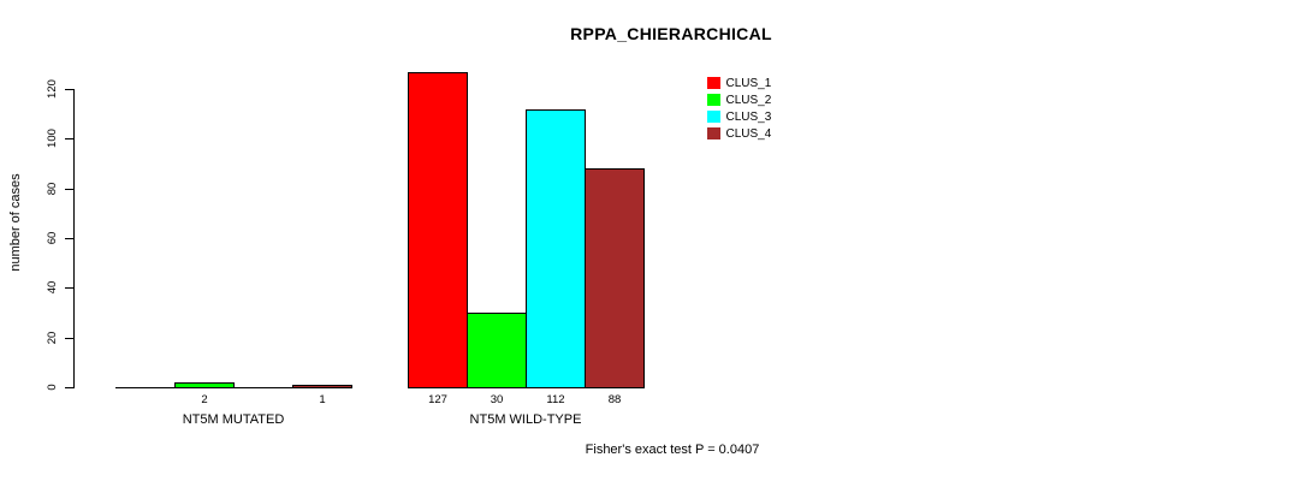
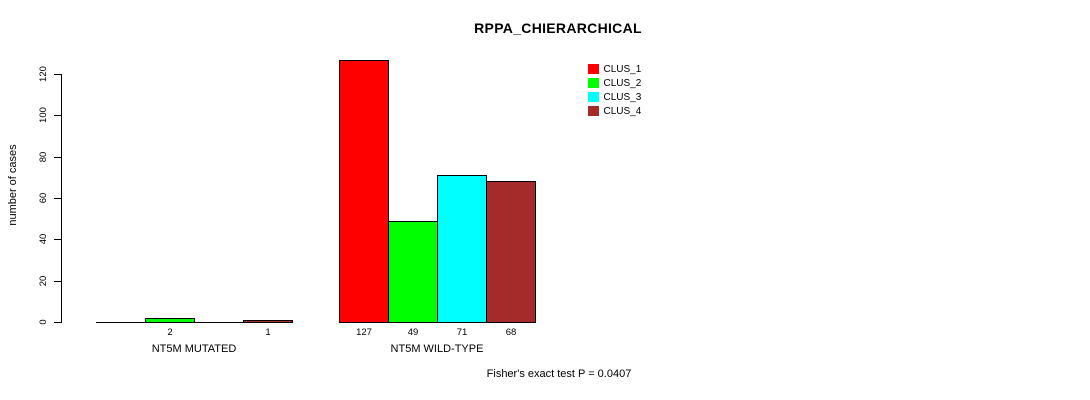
CLUS_2/NT5M WILD-TYPE: 30 -> 49
CLUS_3/NT5M WILD-TYPE: 112 -> 71
CLUS_4/NT5M WILD-TYPE: 88 -> 68
